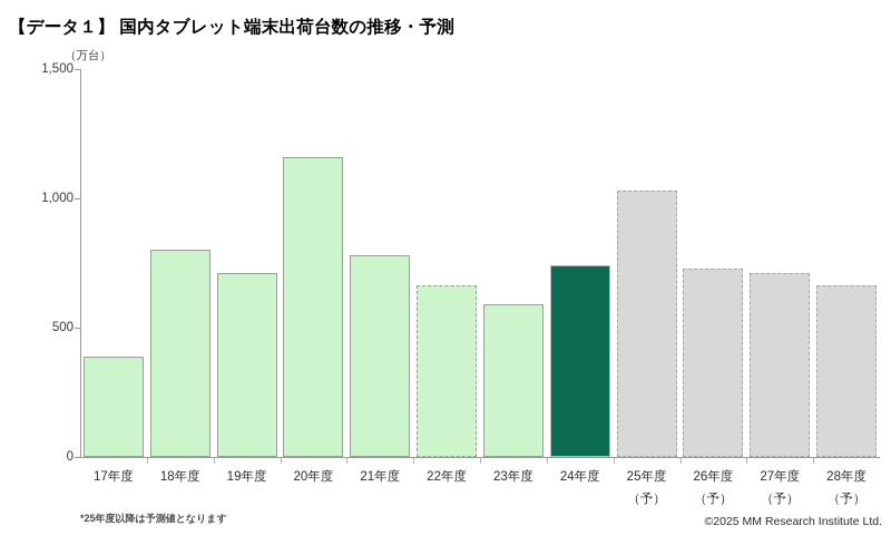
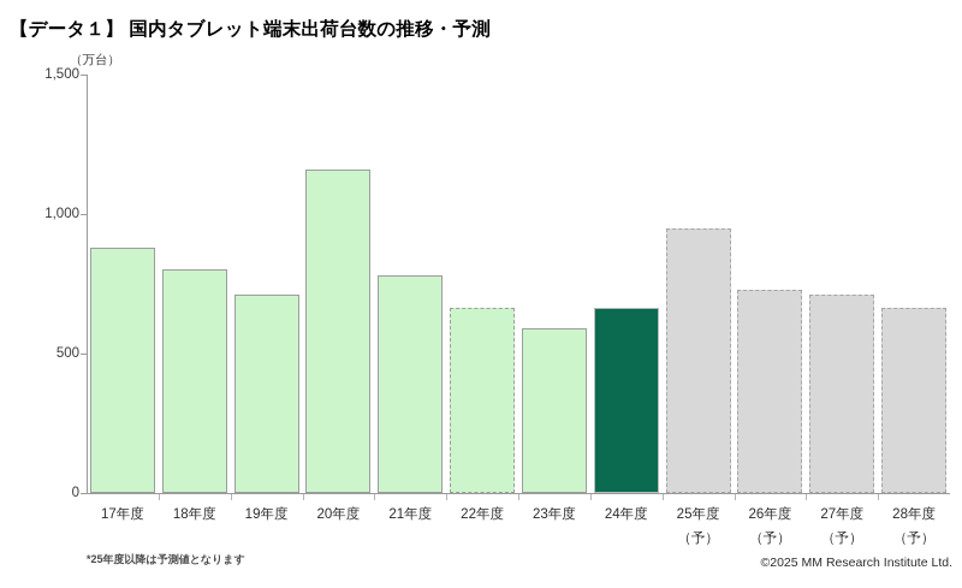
17年度: 390 -> 880
24年度: 740 -> 660
25年度: 1030 -> 950
